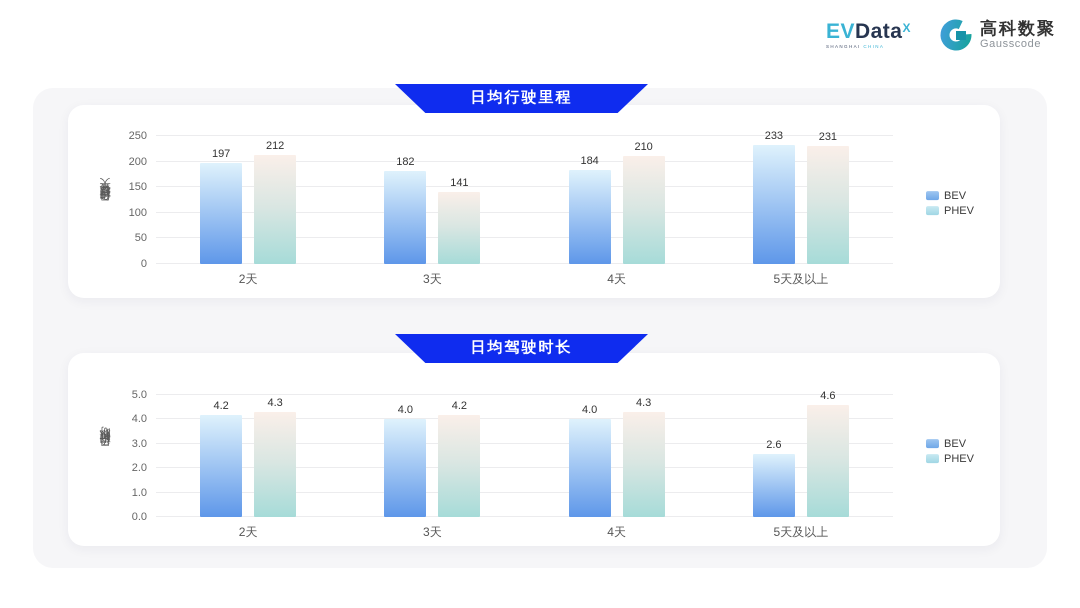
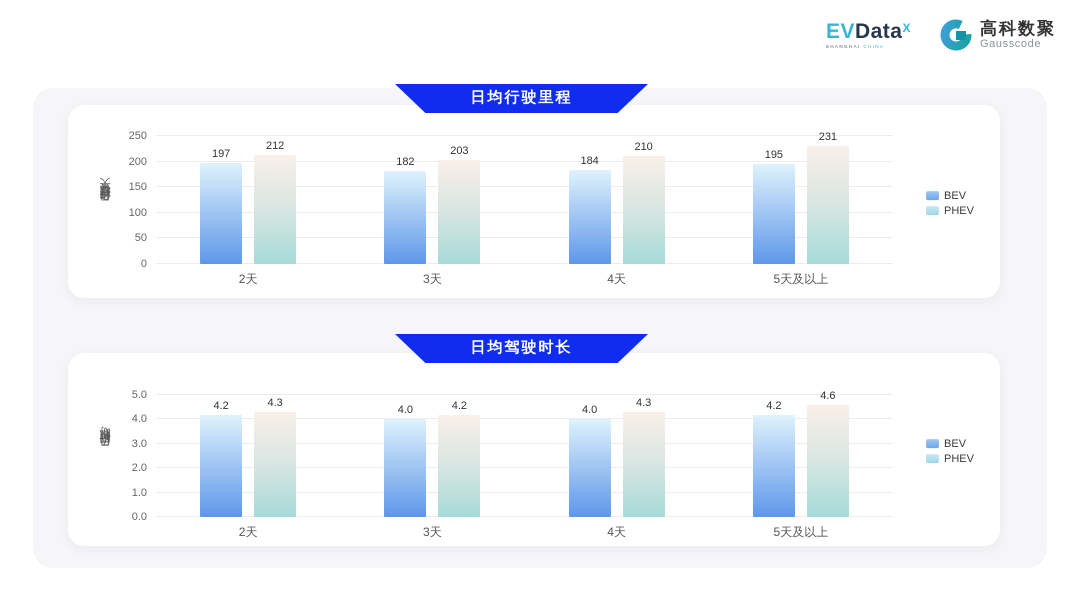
日均行驶里程/PHEV/3天: 141 -> 203
日均行驶里程/BEV/5天及以上: 233 -> 195
日均驾驶时长/BEV/5天及以上: 2.6 -> 4.2
